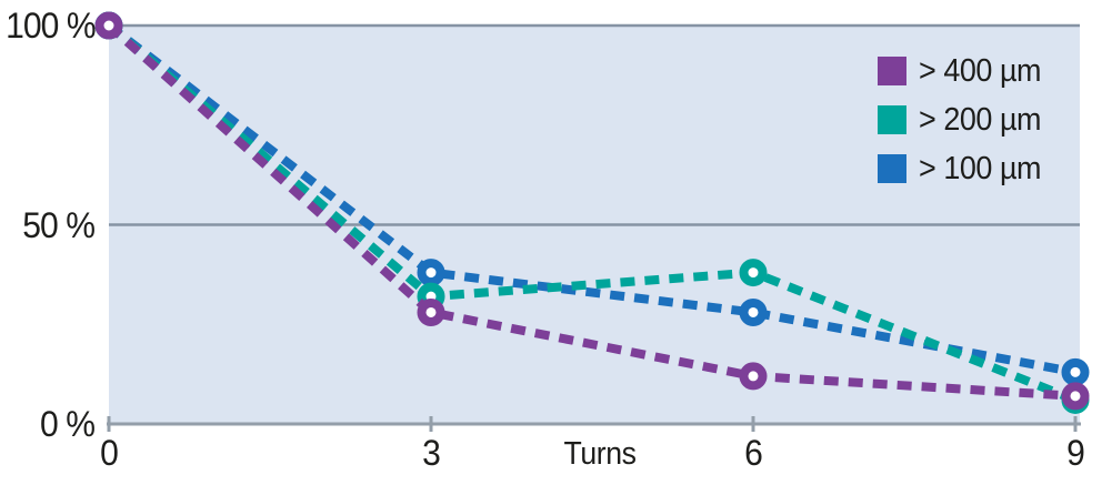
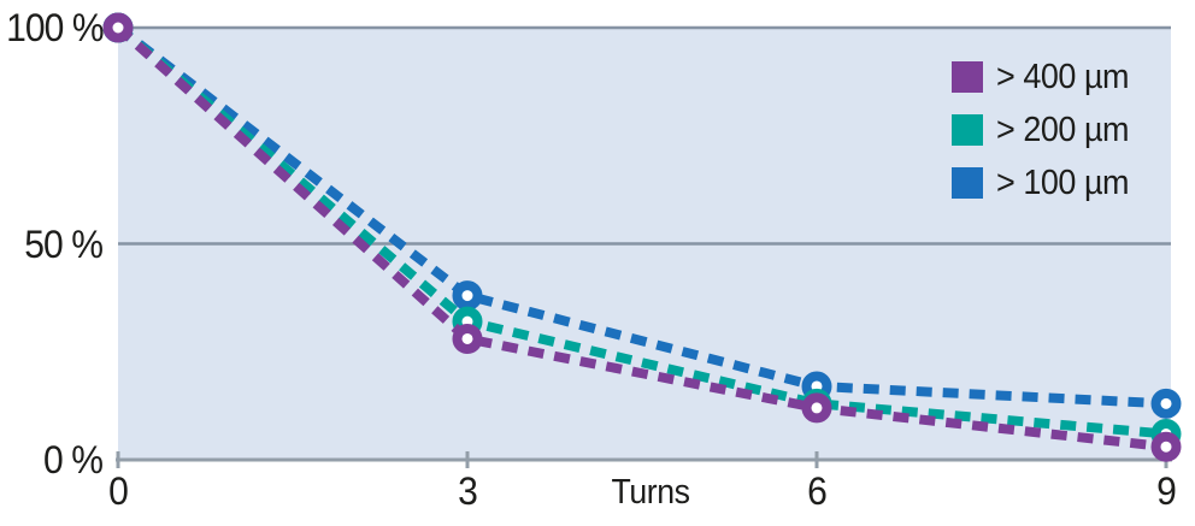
> 200 µm/6: 38% -> 13%
> 100 µm/6: 28% -> 17%
> 400 µm/9: 7% -> 3%
